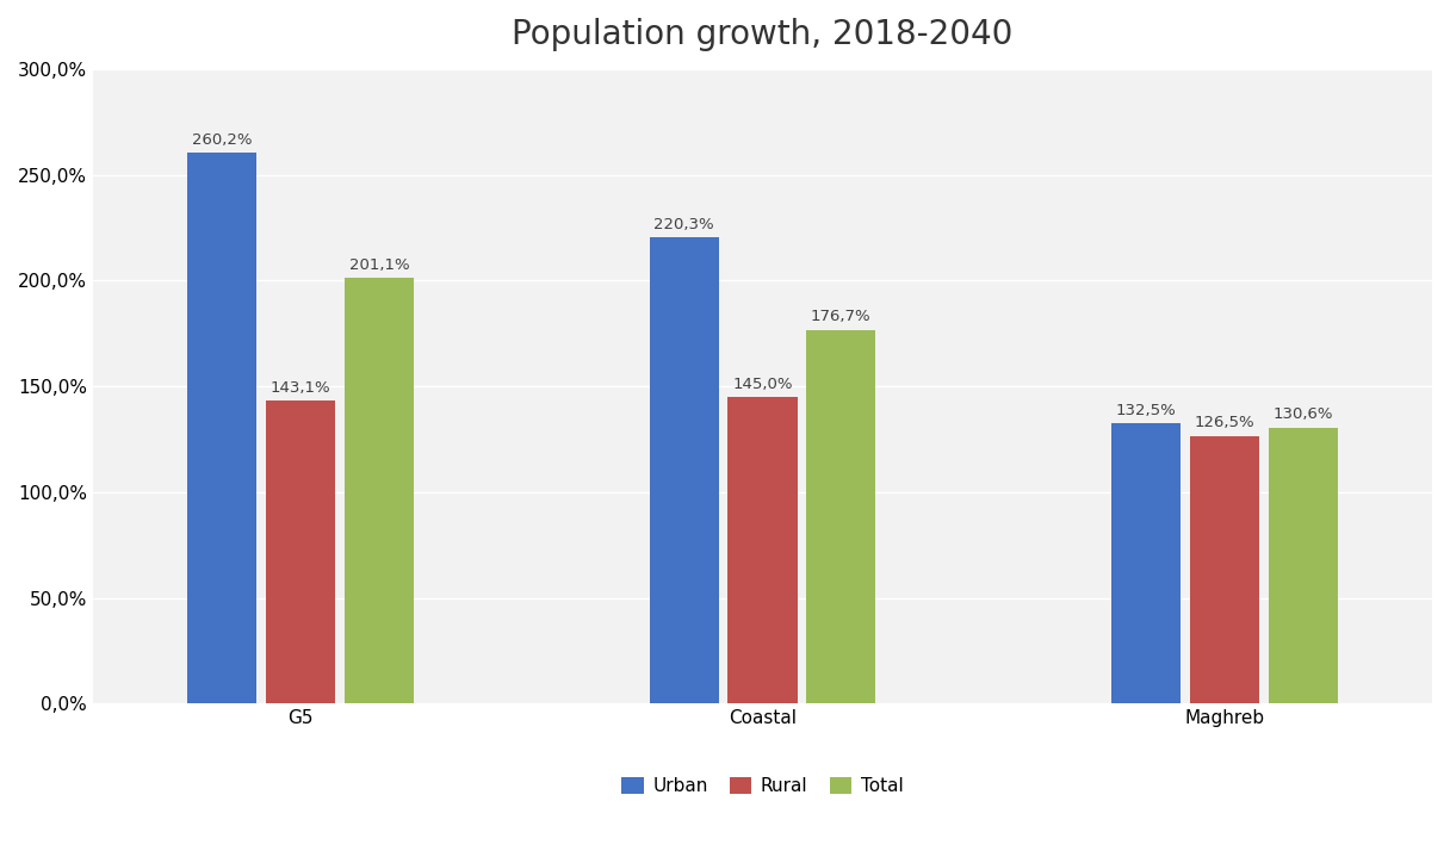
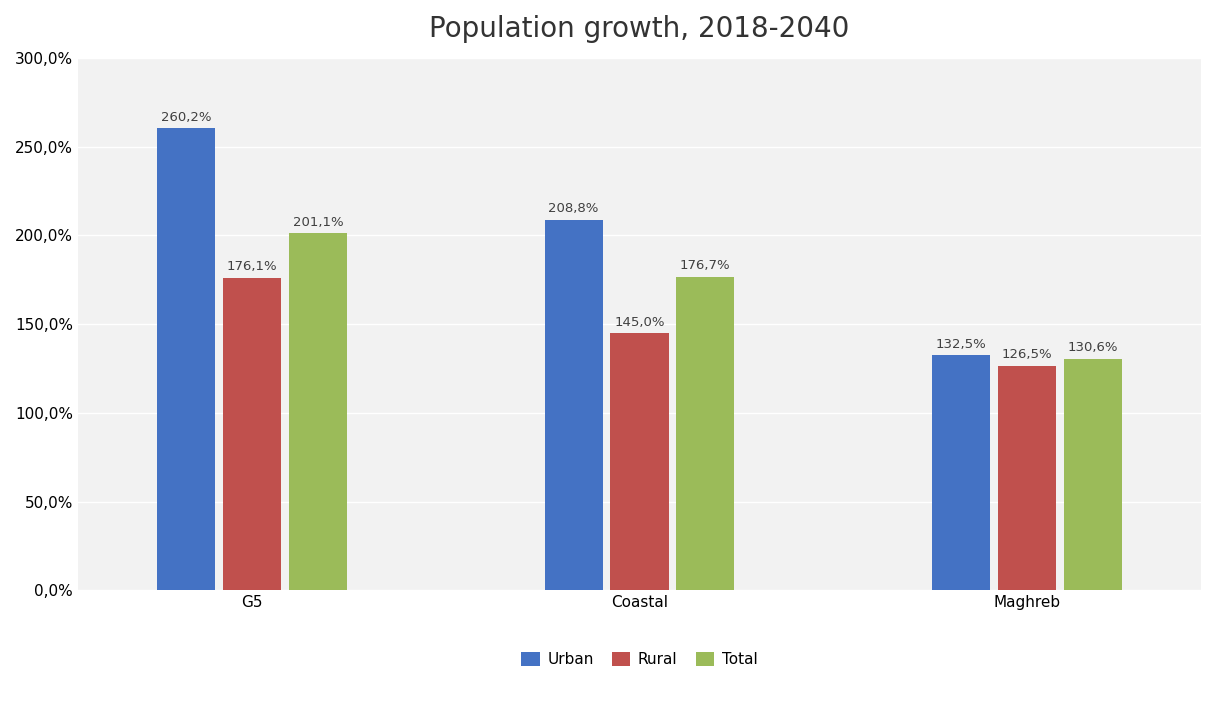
Rural/G5: 143,1% -> 176,1%
Urban/Coastal: 220,3% -> 208,8%
